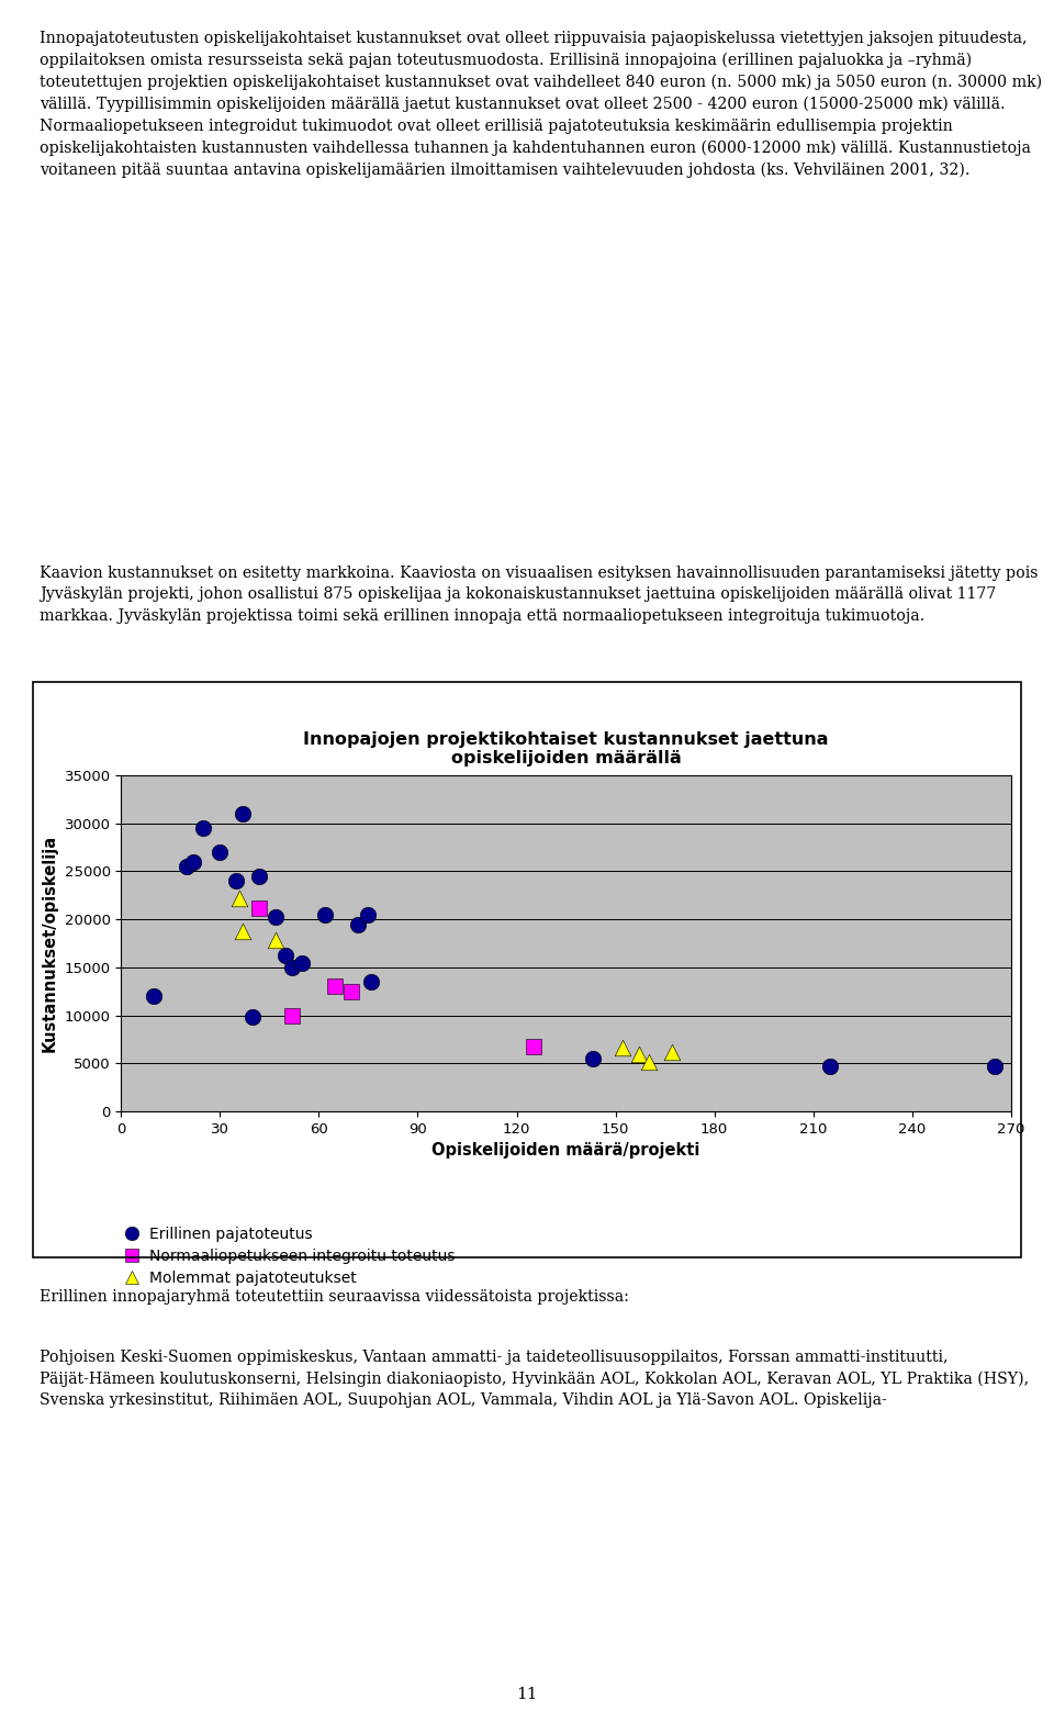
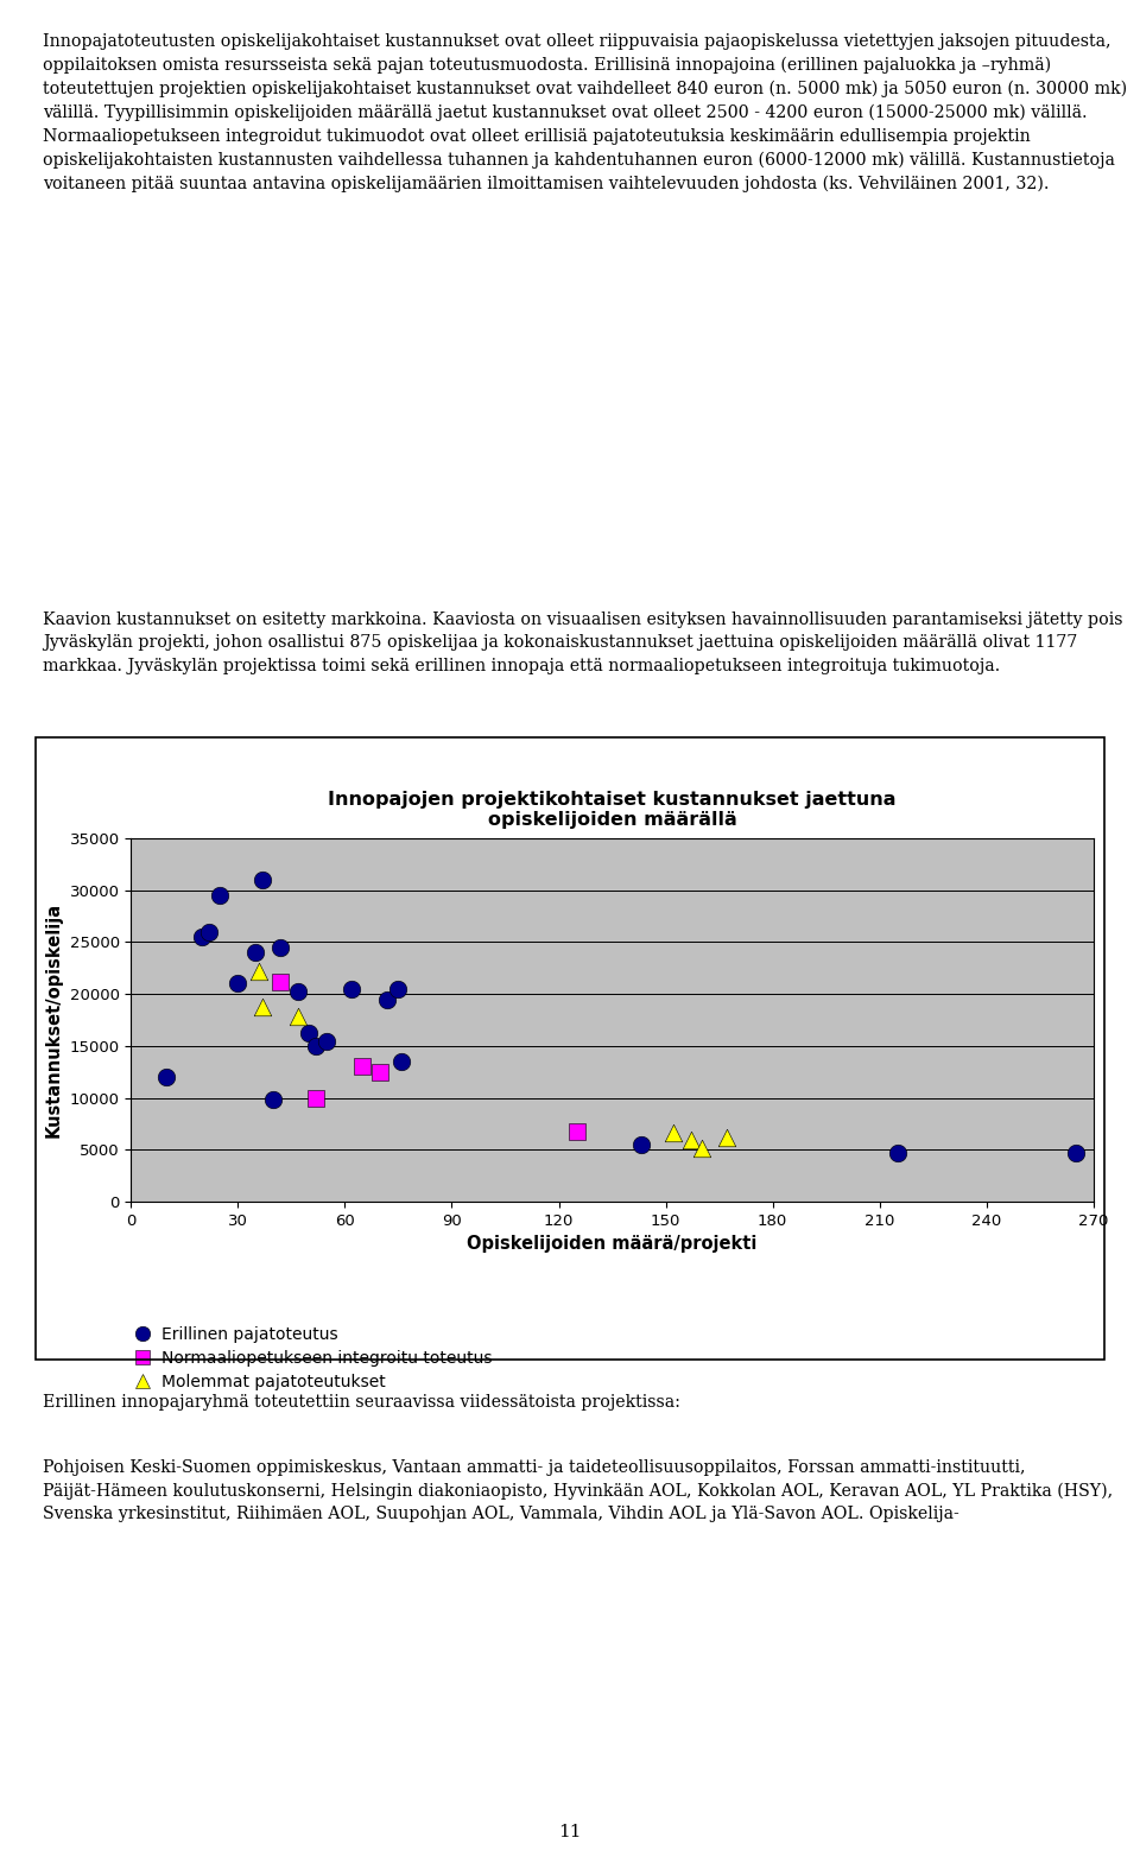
Erillinen pajatoteutus/30: 27000 -> 21000
